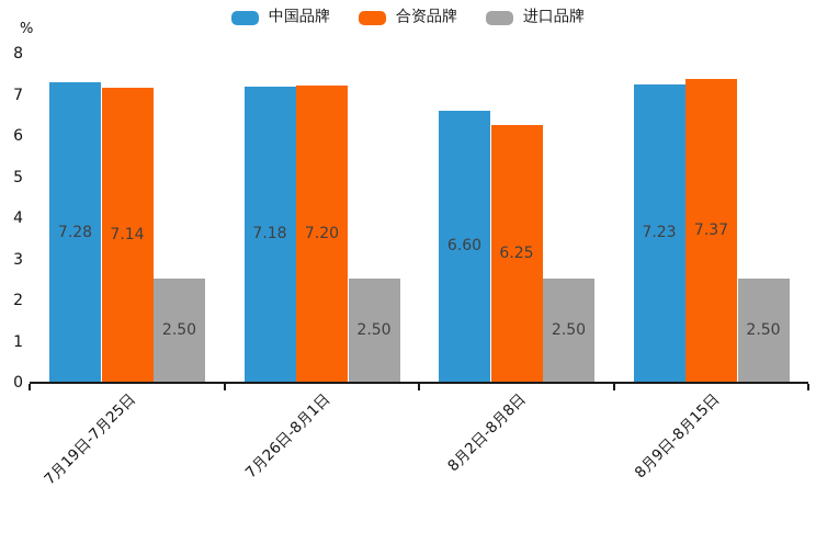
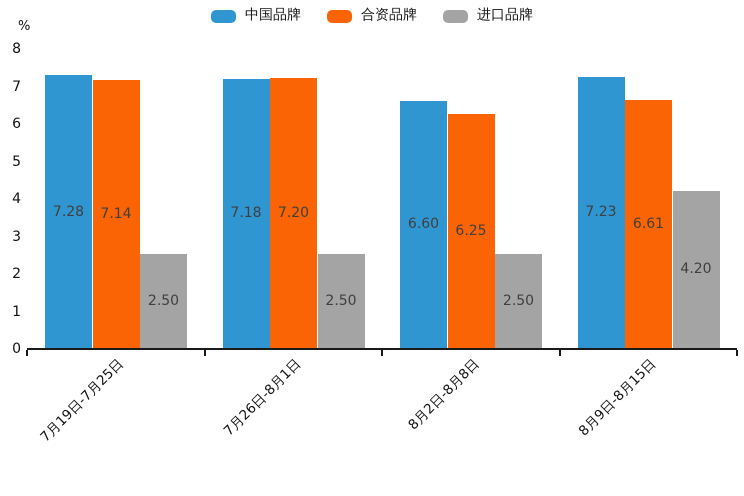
合资品牌/8月9日-8月15日: 7.37 -> 6.61
进口品牌/8月9日-8月15日: 2.50 -> 4.20
